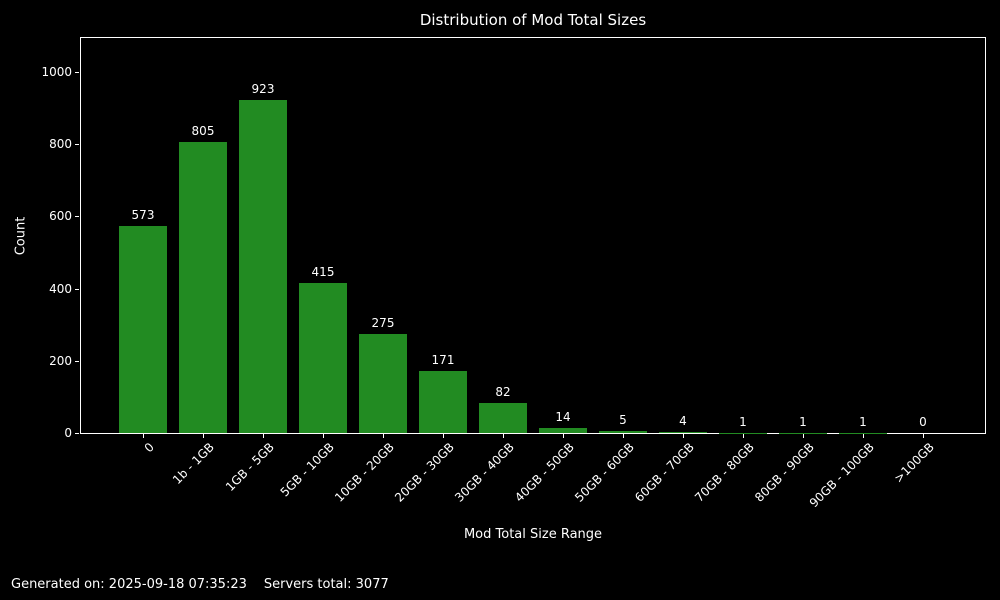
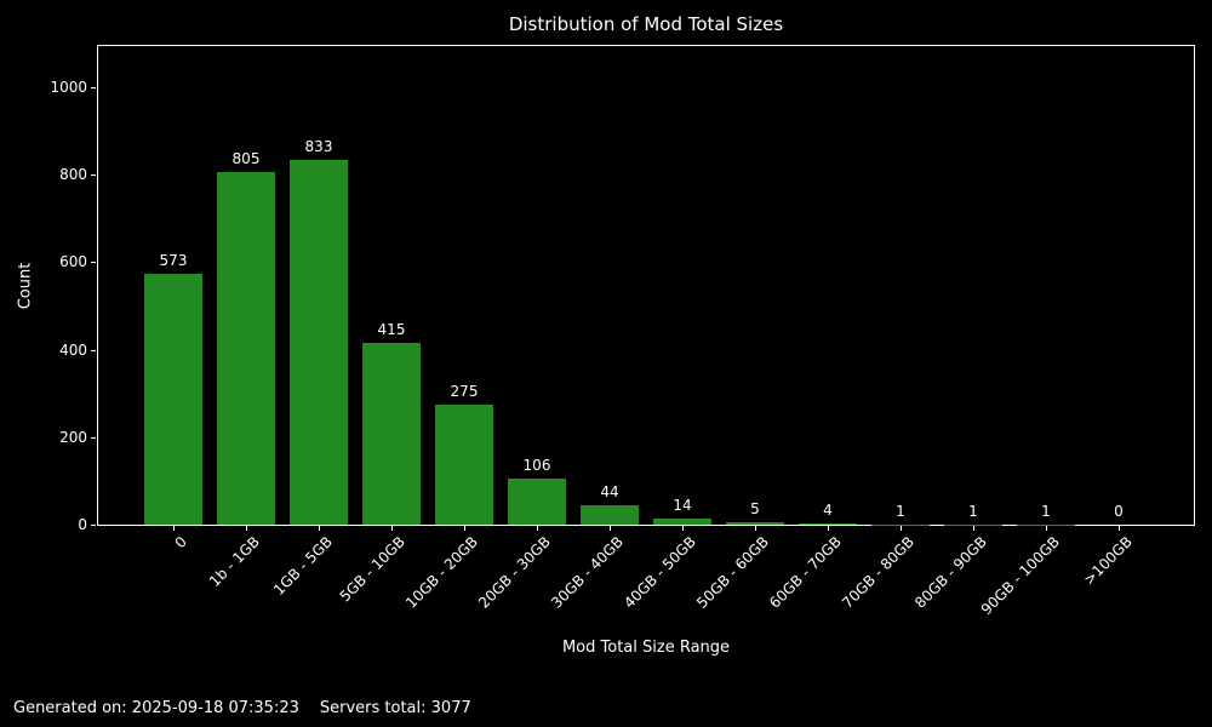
1GB - 5GB: 923 -> 833
20GB - 30GB: 171 -> 106
30GB - 40GB: 82 -> 44
